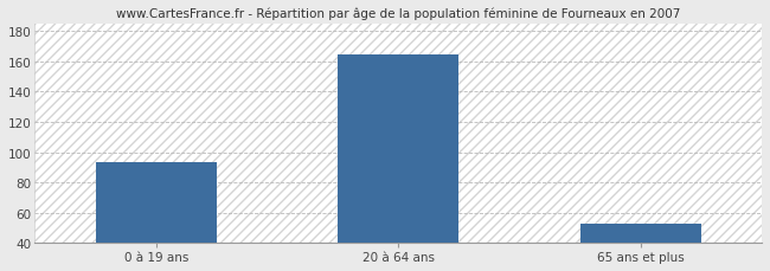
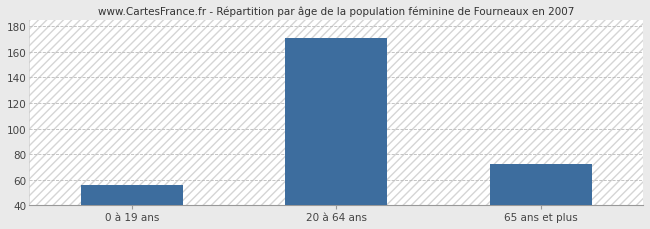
0 à 19 ans: 93 -> 56
20 à 64 ans: 165 -> 171
65 ans et plus: 53 -> 72
